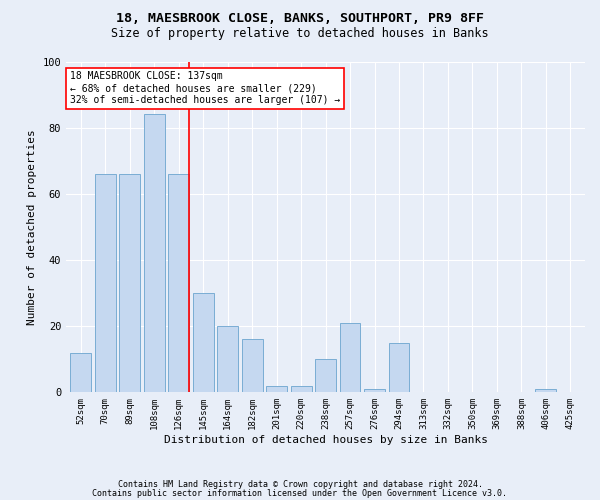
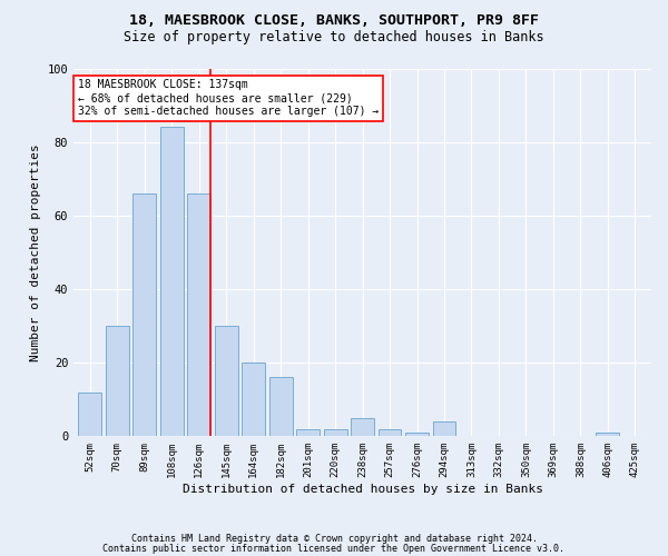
70sqm: 66 -> 30
238sqm: 10 -> 5
257sqm: 21 -> 2
294sqm: 15 -> 4
